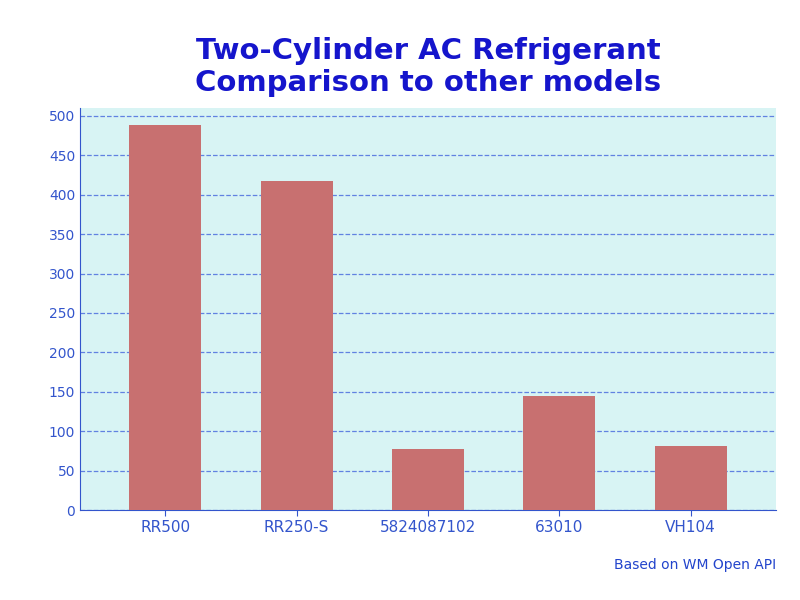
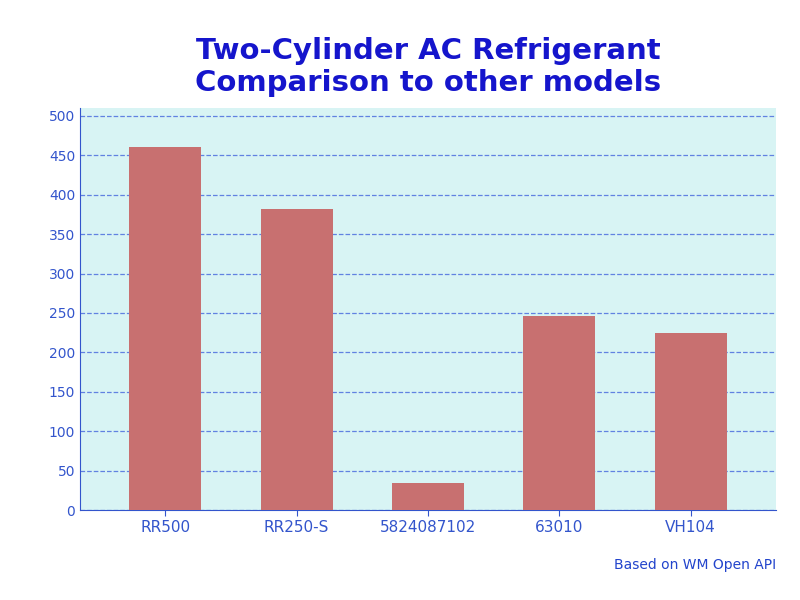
RR500: 489 -> 460
RR250-S: 418 -> 382
5824087102: 77 -> 34
63010: 145 -> 246
VH104: 81 -> 224
